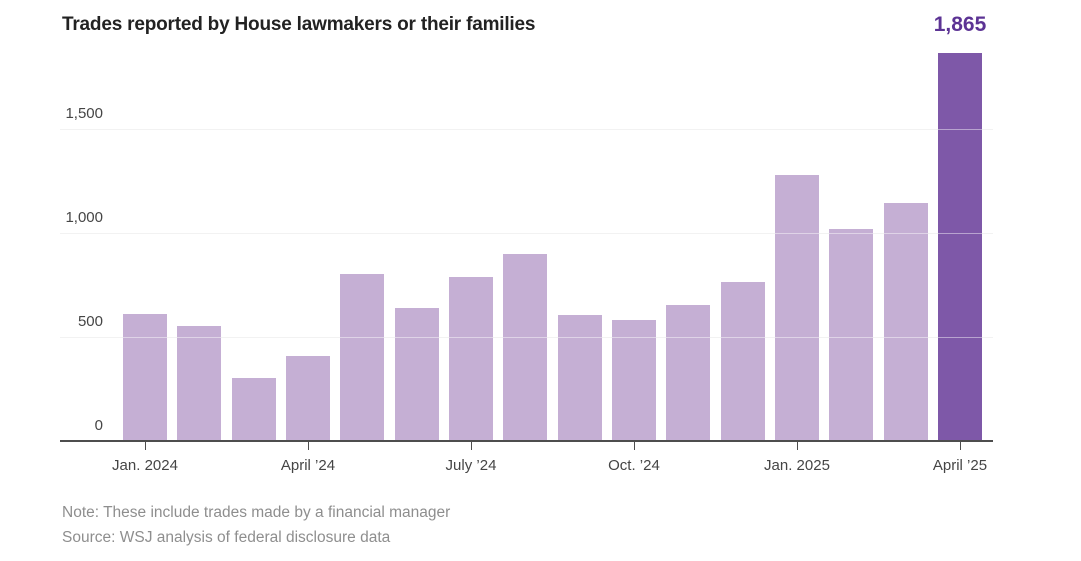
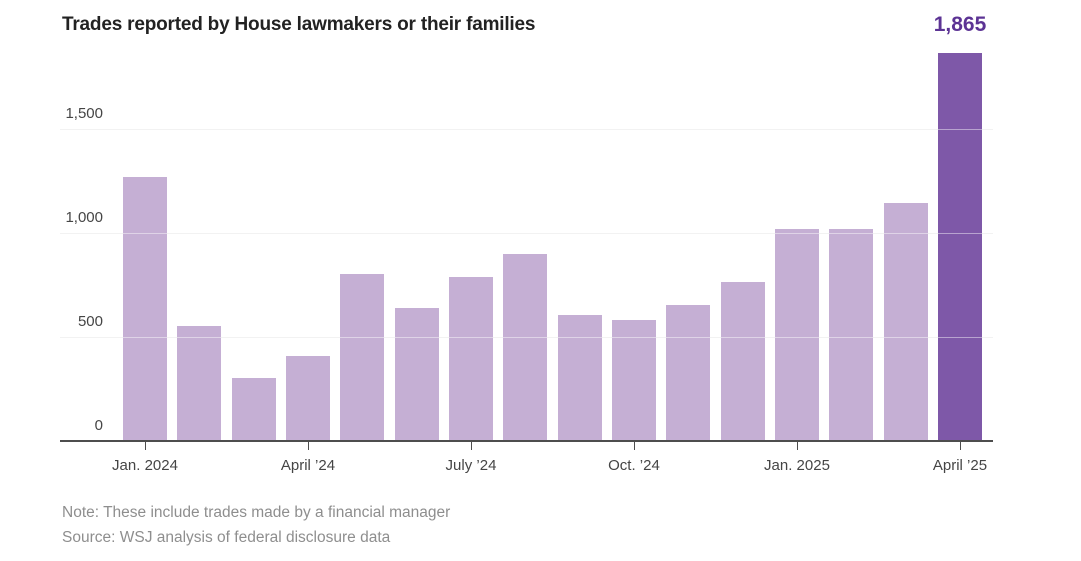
Jan. 2024: 610 -> 1270
Jan. 2025: 1280 -> 1020
